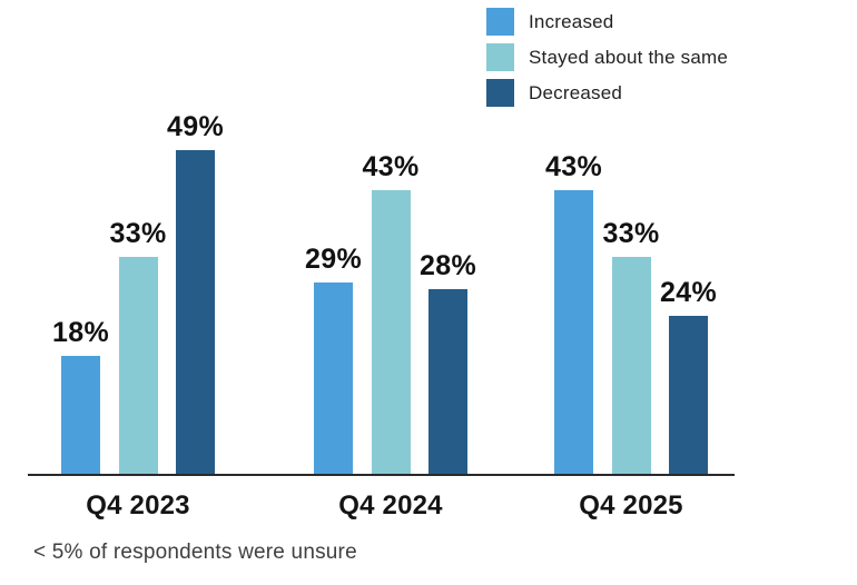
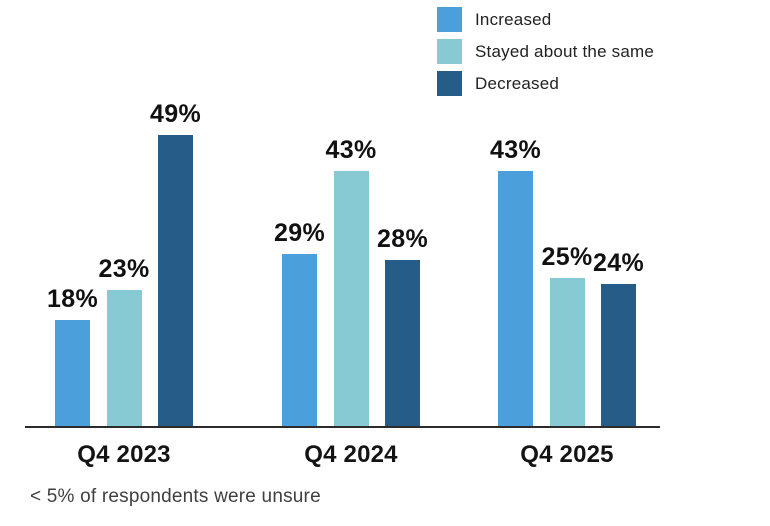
Stayed about the same/Q4 2023: 33% -> 23%
Stayed about the same/Q4 2025: 33% -> 25%
